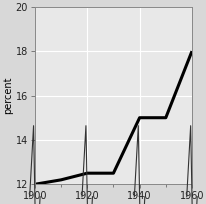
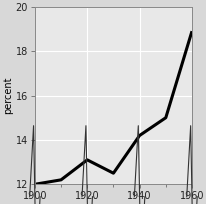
1920: 12.5 -> 13.1
1940: 15.0 -> 14.2
1960: 18.0 -> 18.9
